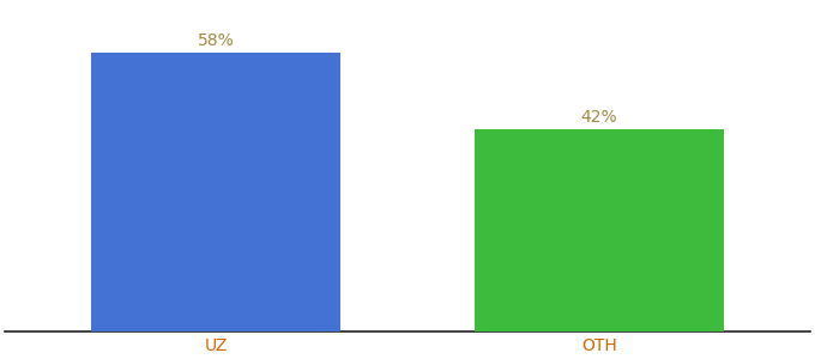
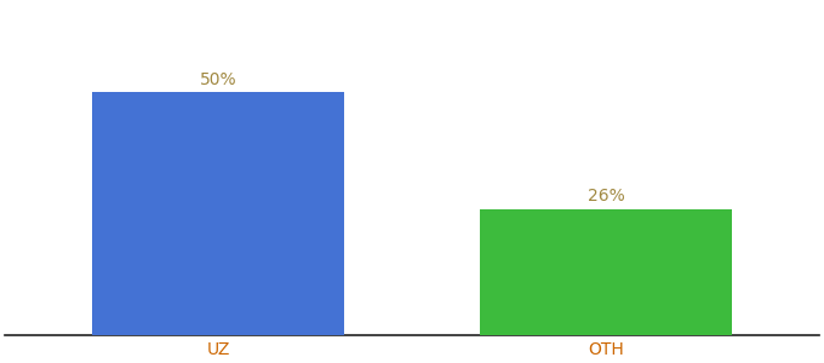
UZ: 58% -> 50%
OTH: 42% -> 26%
